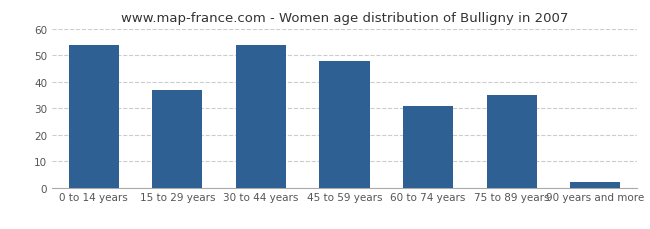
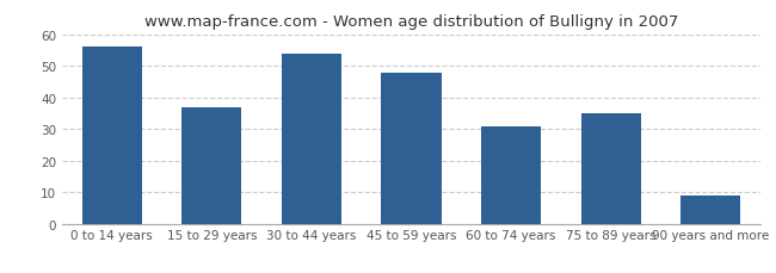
0 to 14 years: 54 -> 56
90 years and more: 2 -> 9
